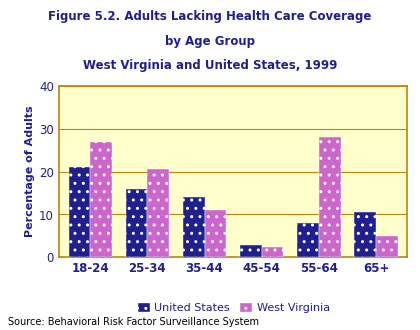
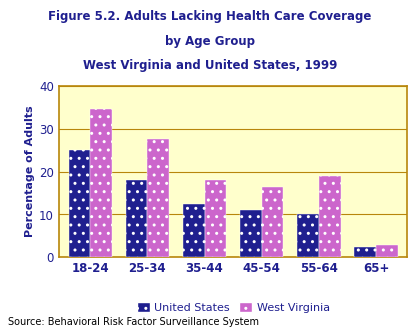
United States/18-24: 21.0 -> 25.0
West Virginia/18-24: 27.0 -> 34.5
United States/25-34: 16.0 -> 18.0
West Virginia/25-34: 20.5 -> 27.5
United States/35-44: 14.0 -> 12.5
West Virginia/35-44: 11.0 -> 18.0
United States/45-54: 3.0 -> 11.0
West Virginia/45-54: 2.5 -> 16.5
United States/55-64: 8.0 -> 10.0
West Virginia/55-64: 28.0 -> 19.0
United States/65+: 10.5 -> 2.5
West Virginia/65+: 5.0 -> 3.0
